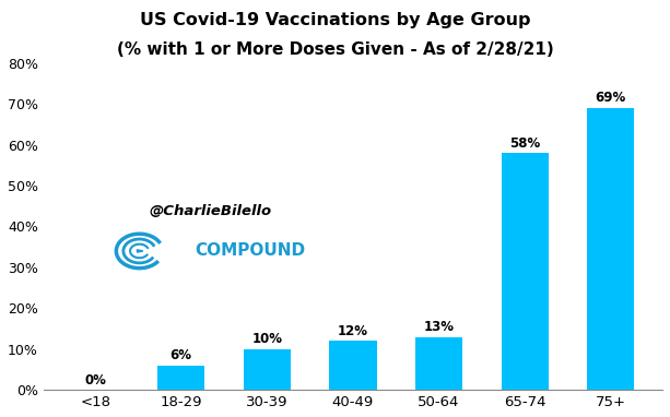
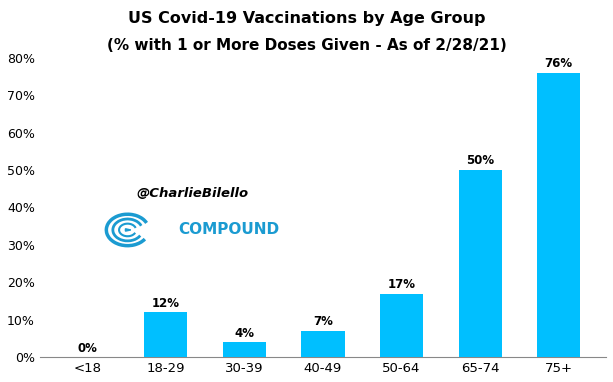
18-29: 6% -> 12%
30-39: 10% -> 4%
40-49: 12% -> 7%
50-64: 13% -> 17%
65-74: 58% -> 50%
75+: 69% -> 76%
